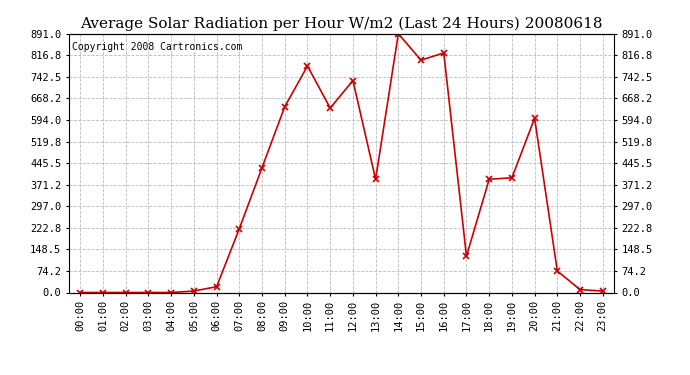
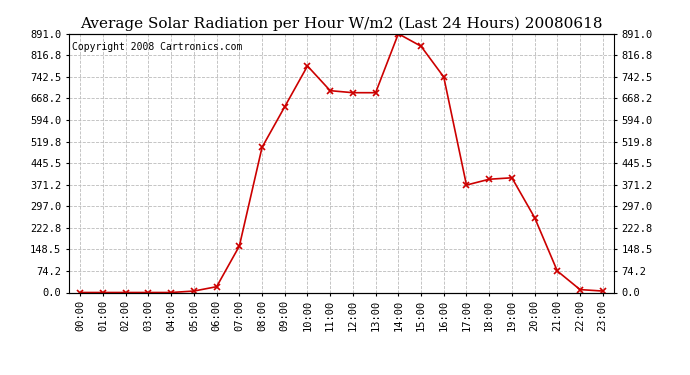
07:00: 220 -> 160
08:00: 430 -> 500
11:00: 635 -> 695
12:00: 730 -> 688
13:00: 390 -> 688
15:00: 800 -> 848
16:00: 825 -> 742
17:00: 125 -> 370
20:00: 600 -> 258
